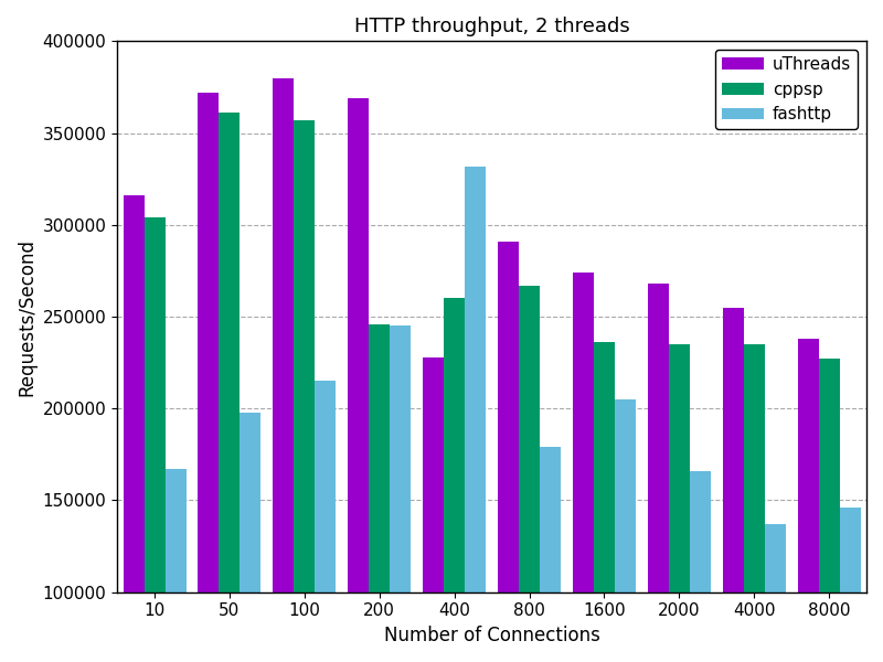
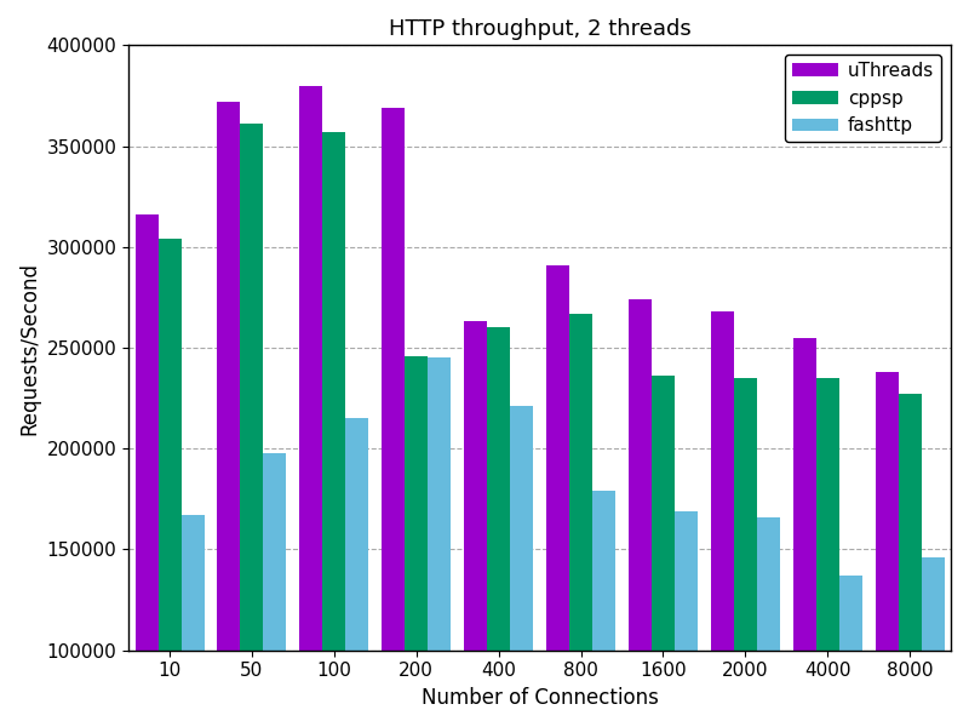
uThreads/400: 228000 -> 263000
fashttp/400: 332000 -> 221000
fashttp/1600: 205000 -> 169000
